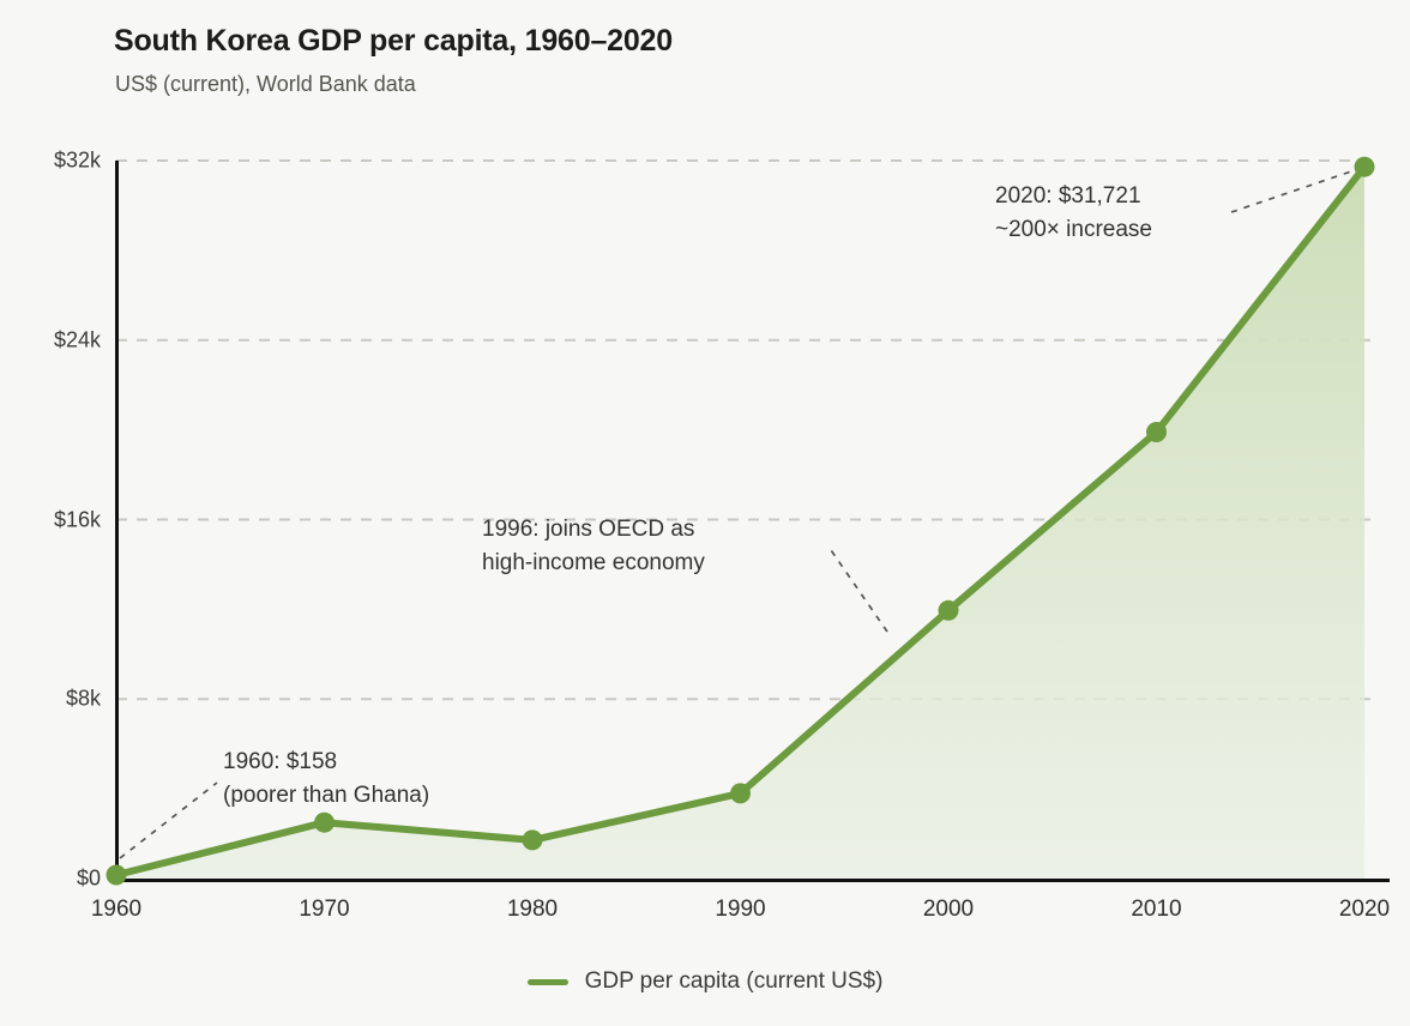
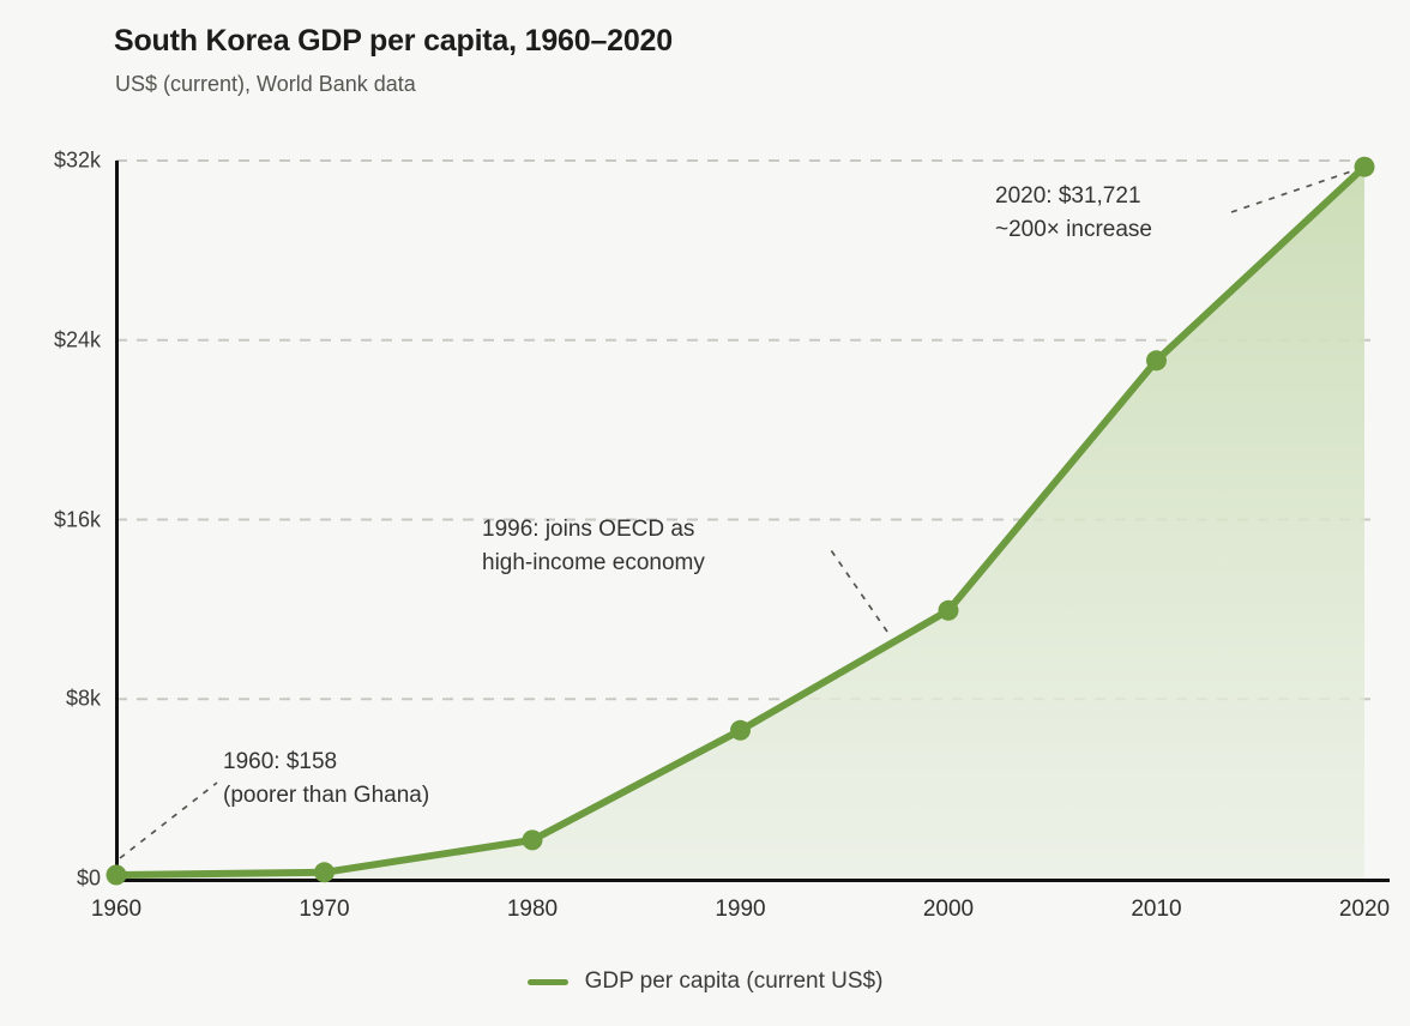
1970: $2.5k -> $0.3k
1990: $3.8k -> $6.6k
2010: $19.9k -> $23.1k
